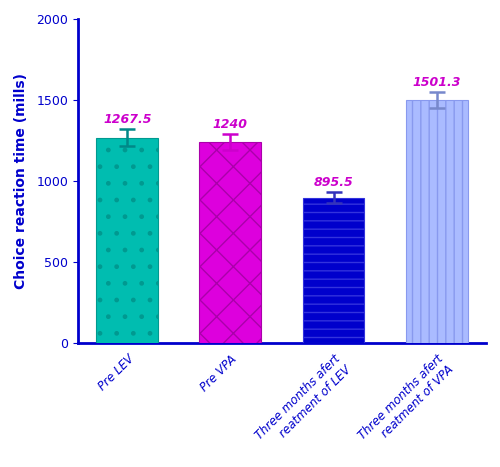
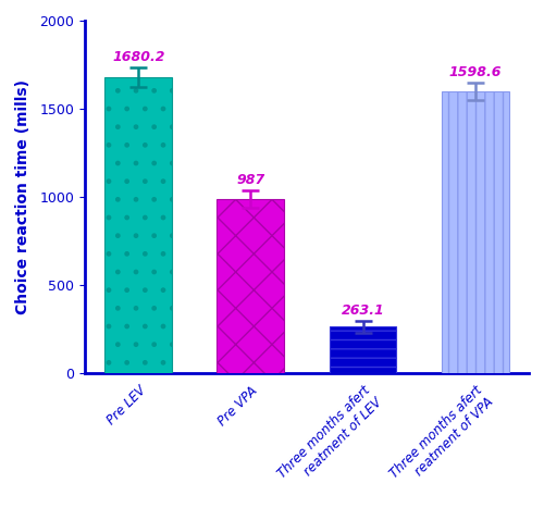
Pre LEV: 1267.5 -> 1680.2
Pre VPA: 1240 -> 987
Three months afert reatment of LEV: 895.5 -> 263.1
Three months afert reatment of VPA: 1501.3 -> 1598.6
